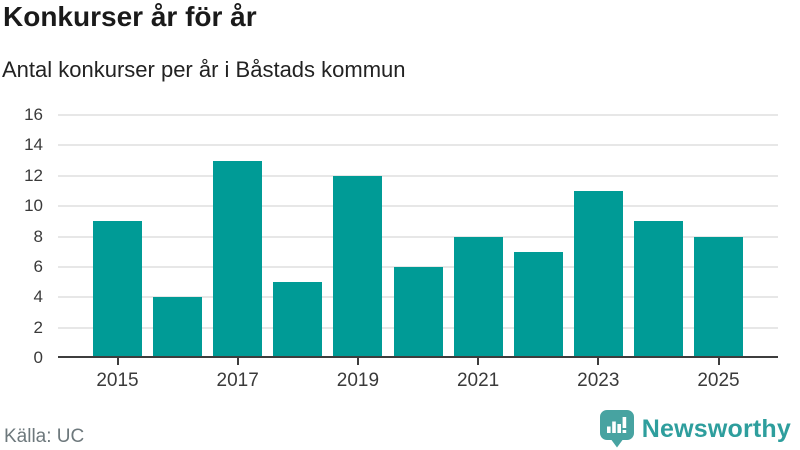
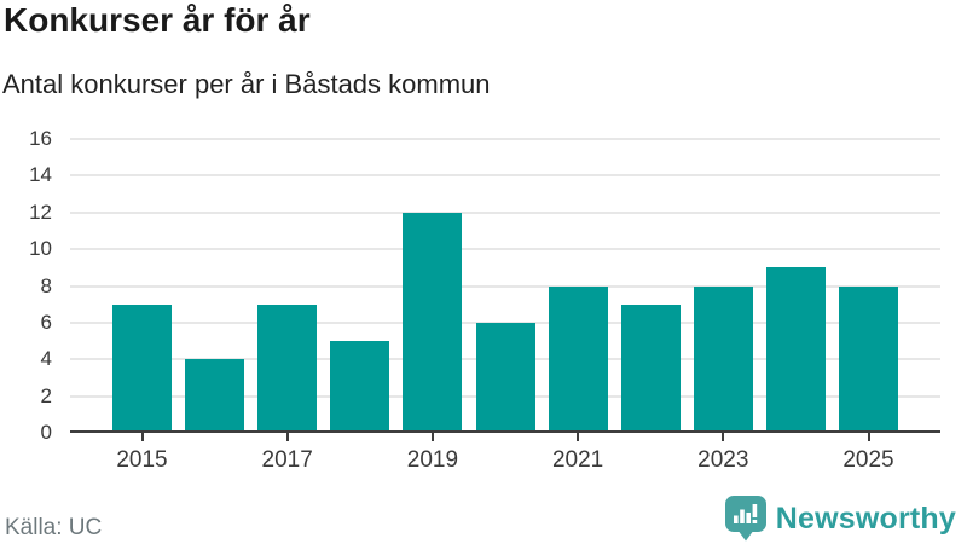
2015: 9 -> 7
2017: 13 -> 7
2023: 11 -> 8
